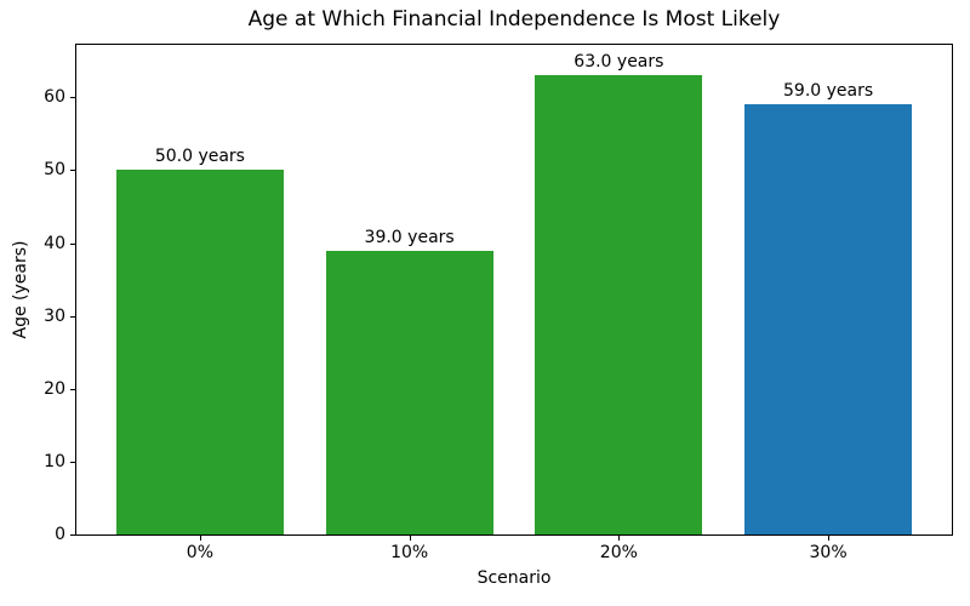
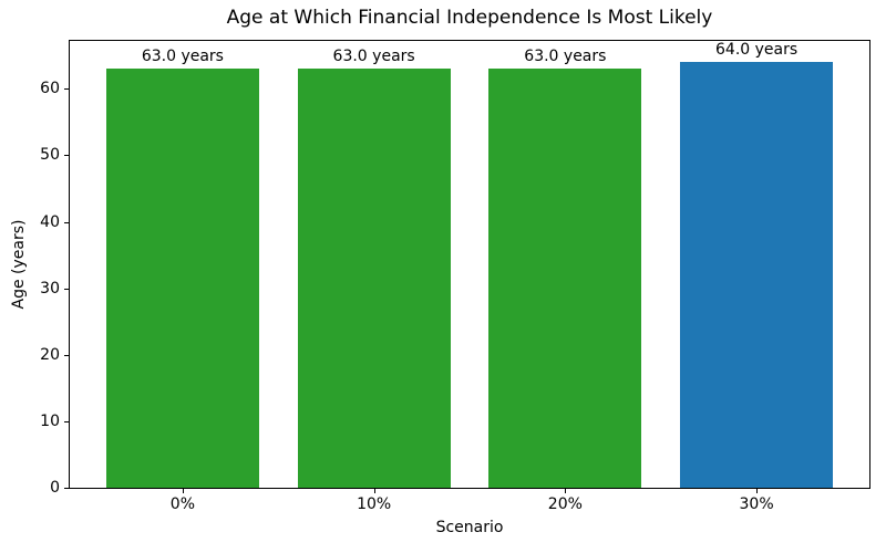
0%: 50.0 -> 63.0
10%: 39.0 -> 63.0
30%: 59.0 -> 64.0
